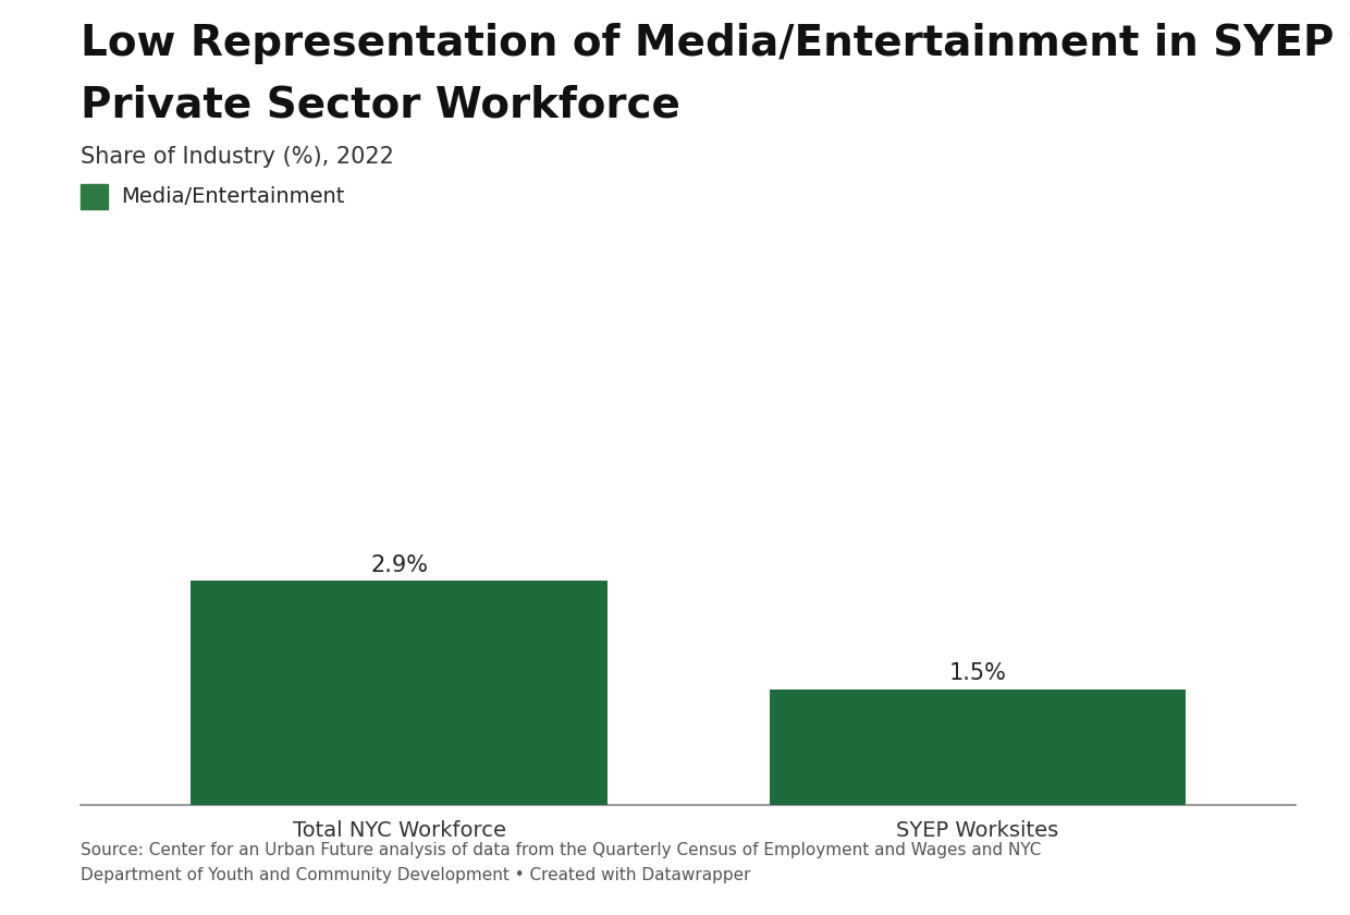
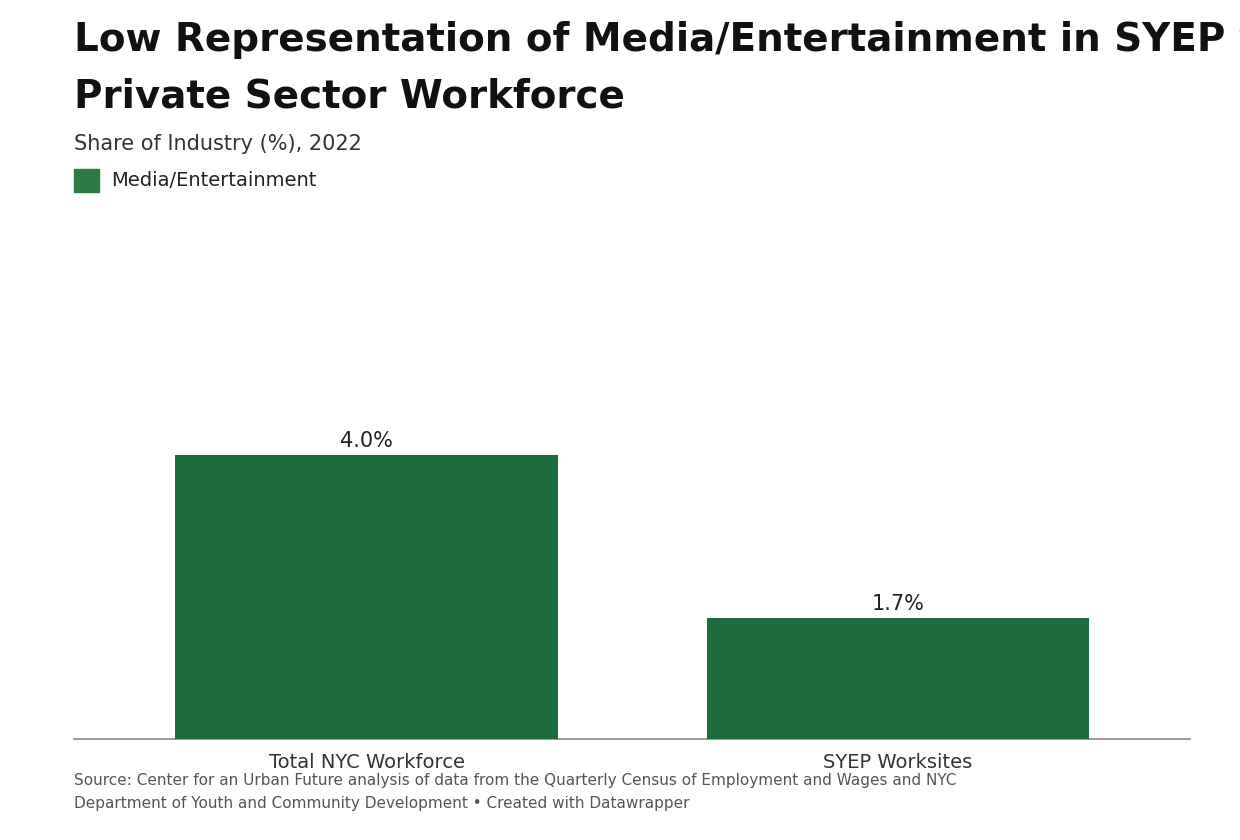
Total NYC Workforce: 2.9% -> 4.0%
SYEP Worksites: 1.5% -> 1.7%
